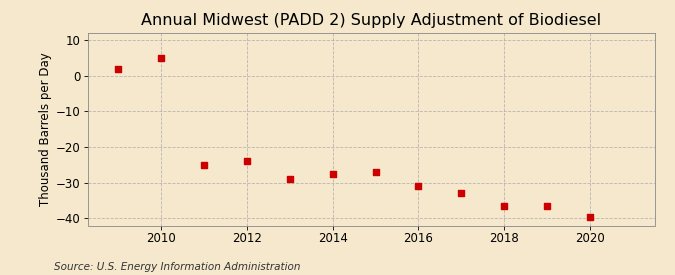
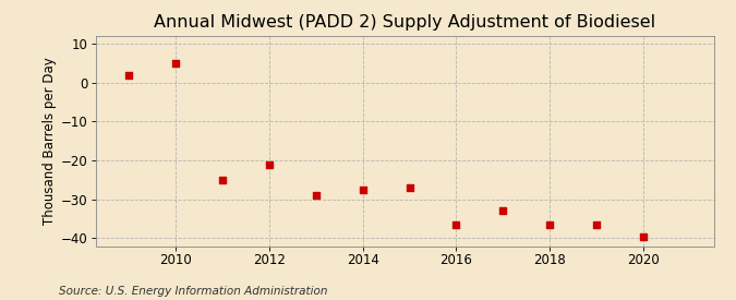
2012: -24.0 -> -21.0
2016: -31.0 -> -36.5
